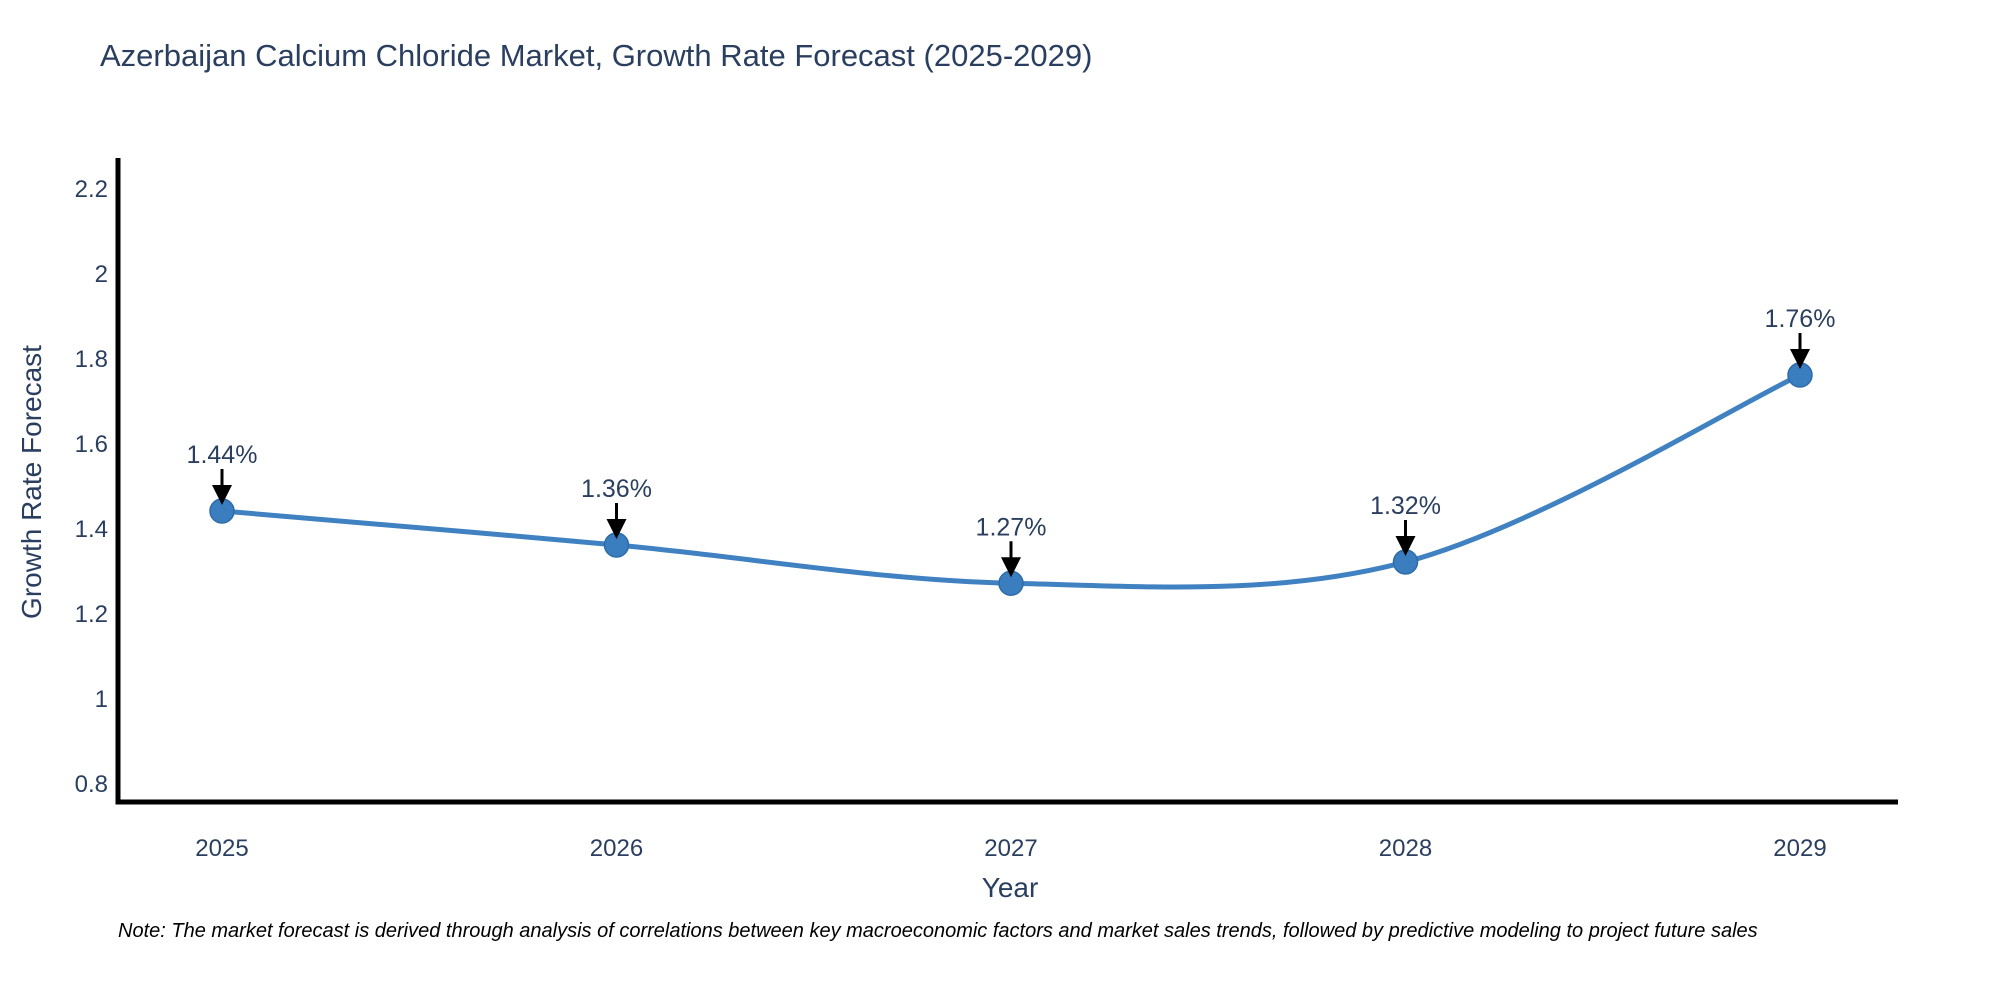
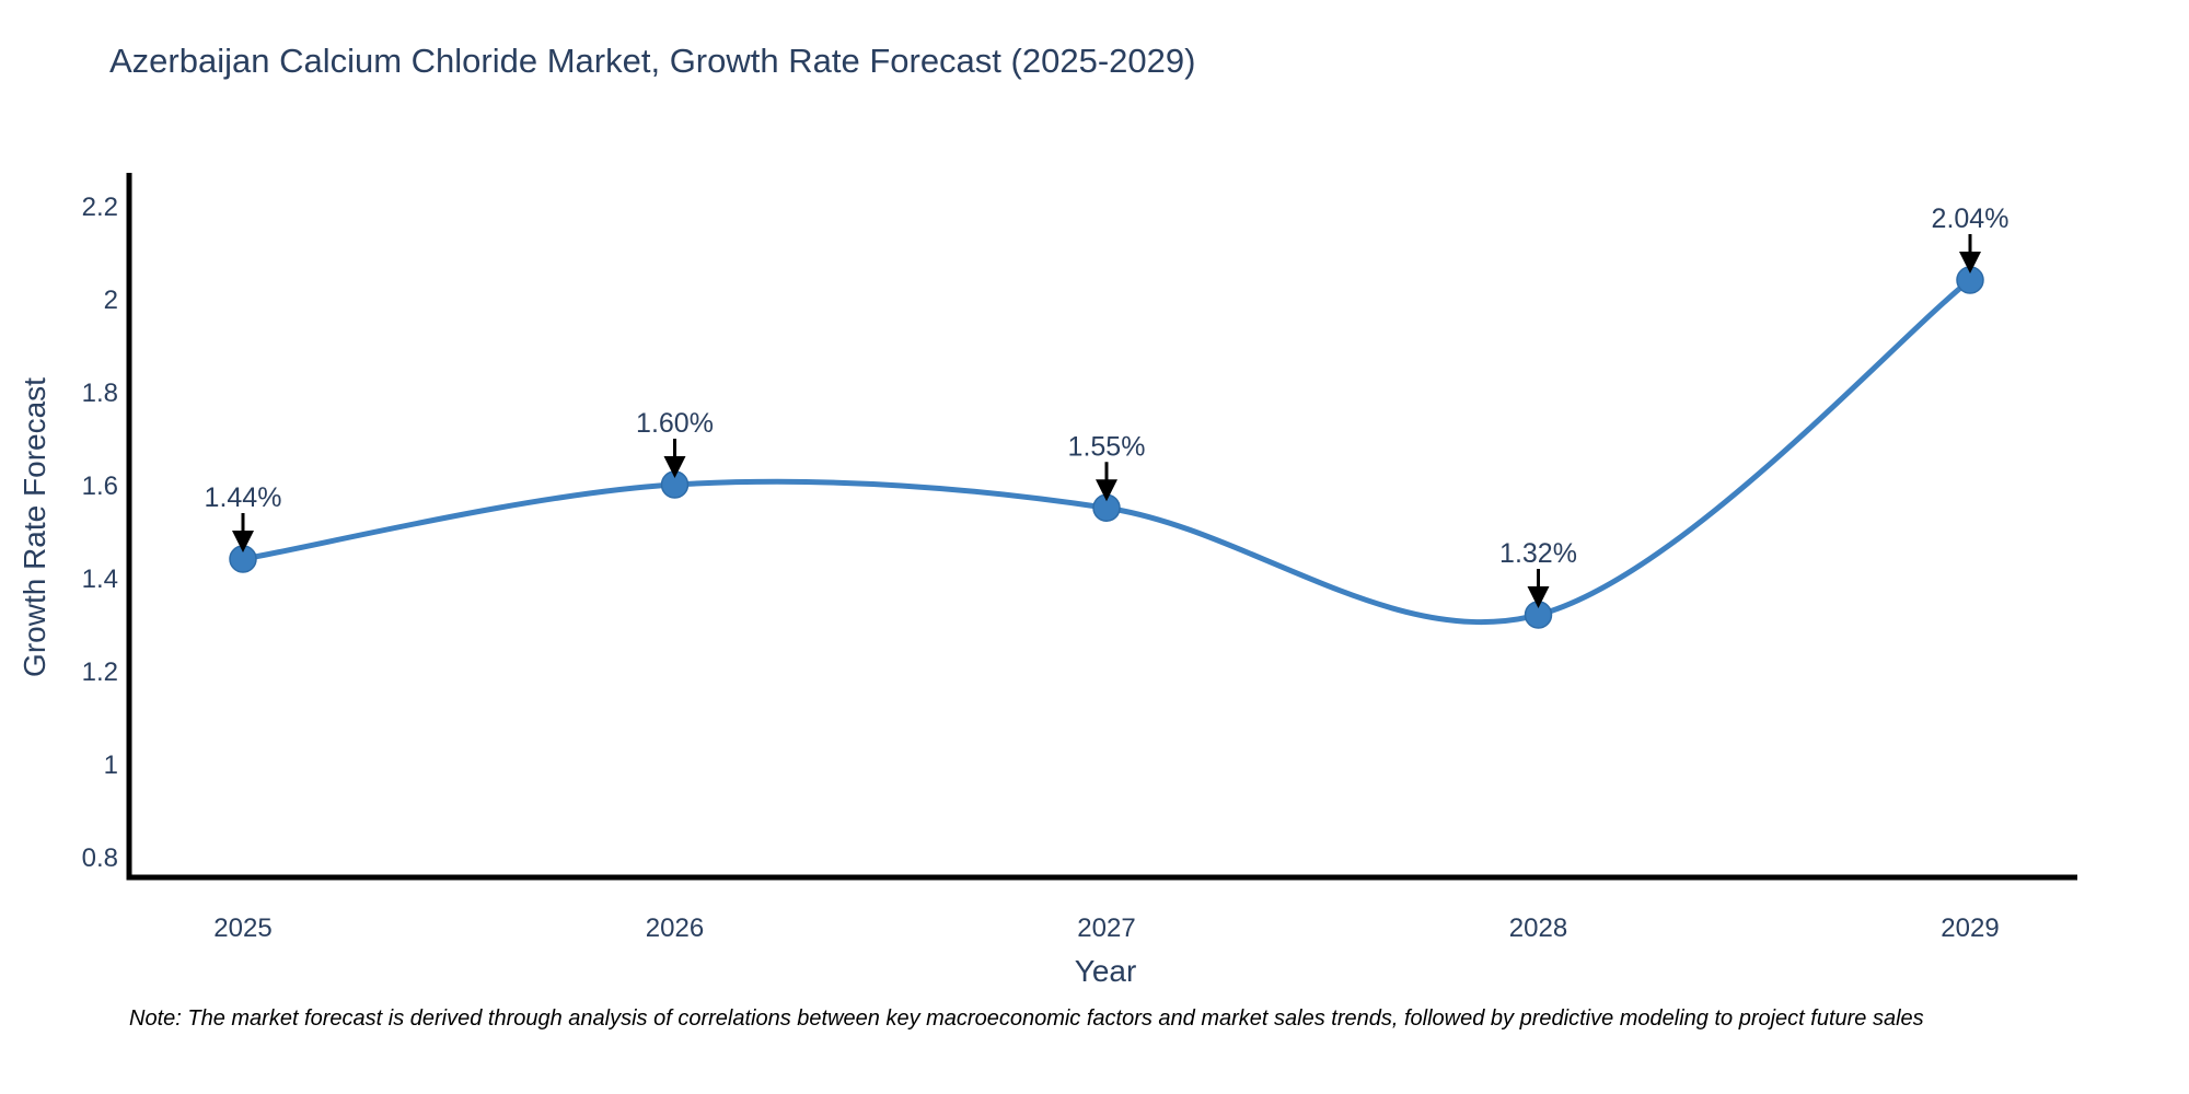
2026: 1.36% -> 1.60%
2027: 1.27% -> 1.55%
2029: 1.76% -> 2.04%
